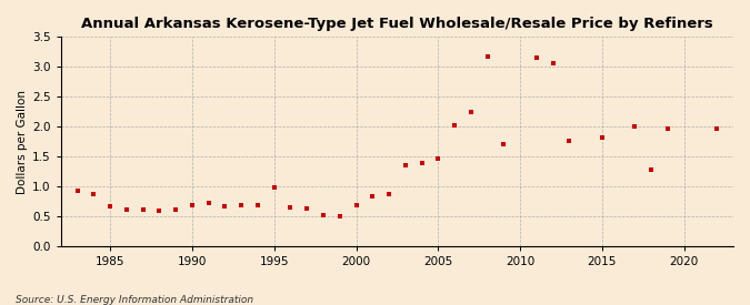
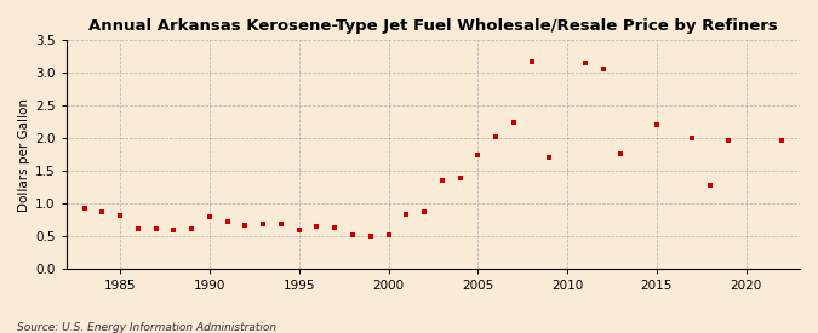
1985: 0.66 -> 0.82
1990: 0.68 -> 0.80
1995: 0.98 -> 0.59
2000: 0.68 -> 0.52
2005: 1.46 -> 1.75
2015: 1.82 -> 2.21
